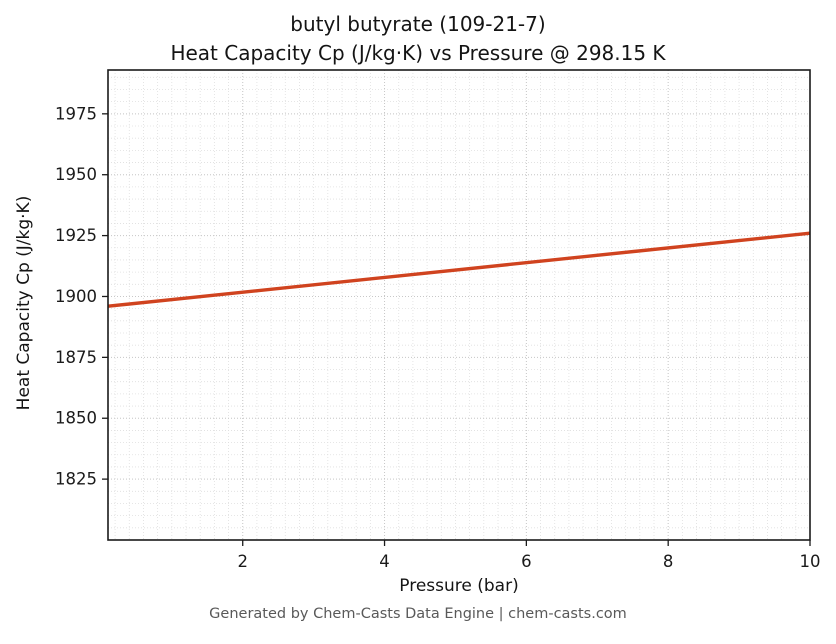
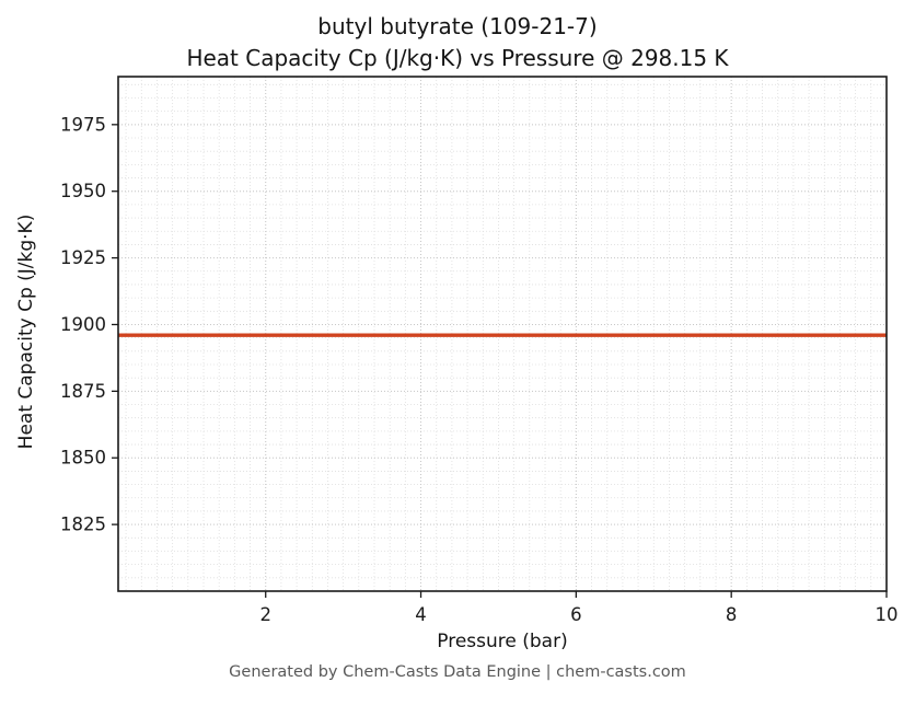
10: 1926 -> 1896
